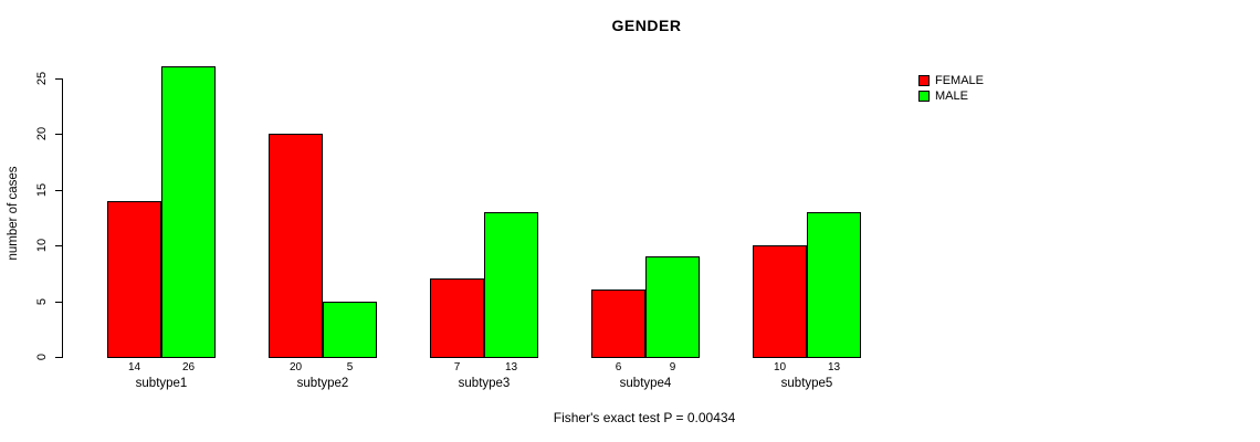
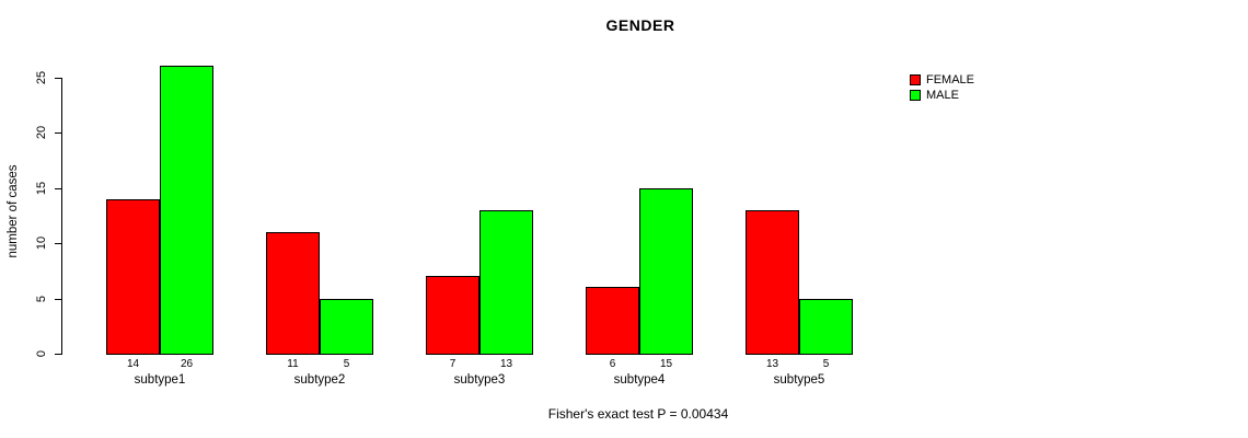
FEMALE/subtype2: 20 -> 11
MALE/subtype4: 9 -> 15
FEMALE/subtype5: 10 -> 13
MALE/subtype5: 13 -> 5
